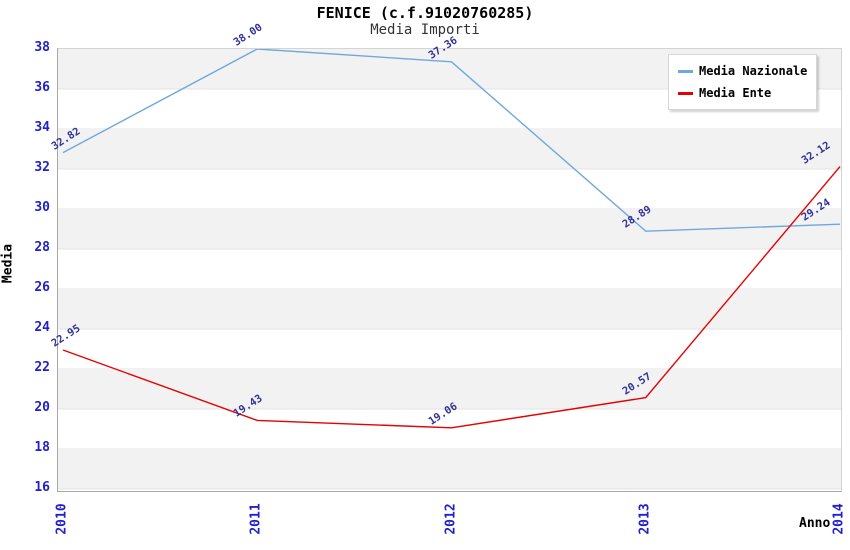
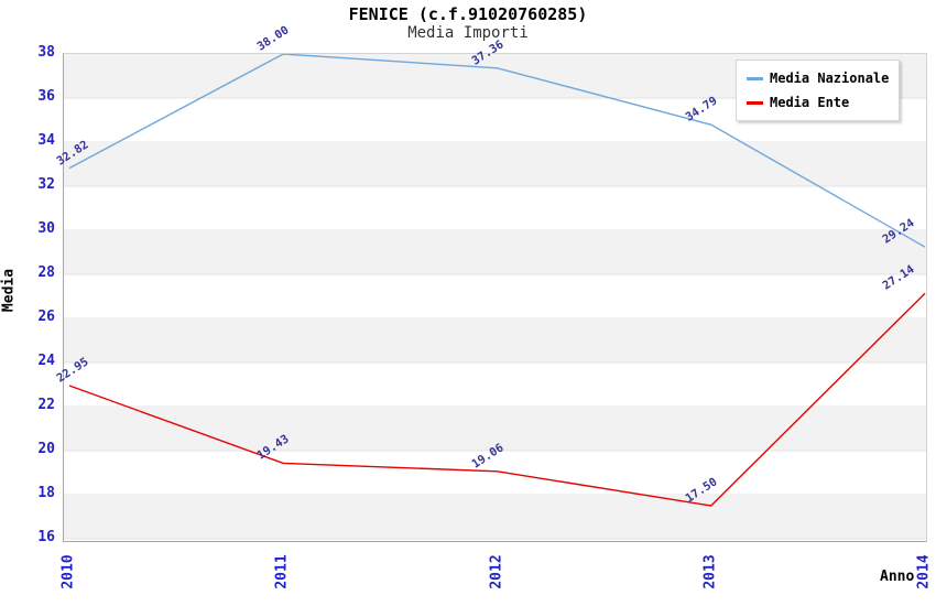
Media Nazionale/2013: 28.89 -> 34.79
Media Ente/2013: 20.57 -> 17.50
Media Ente/2014: 32.12 -> 27.14
